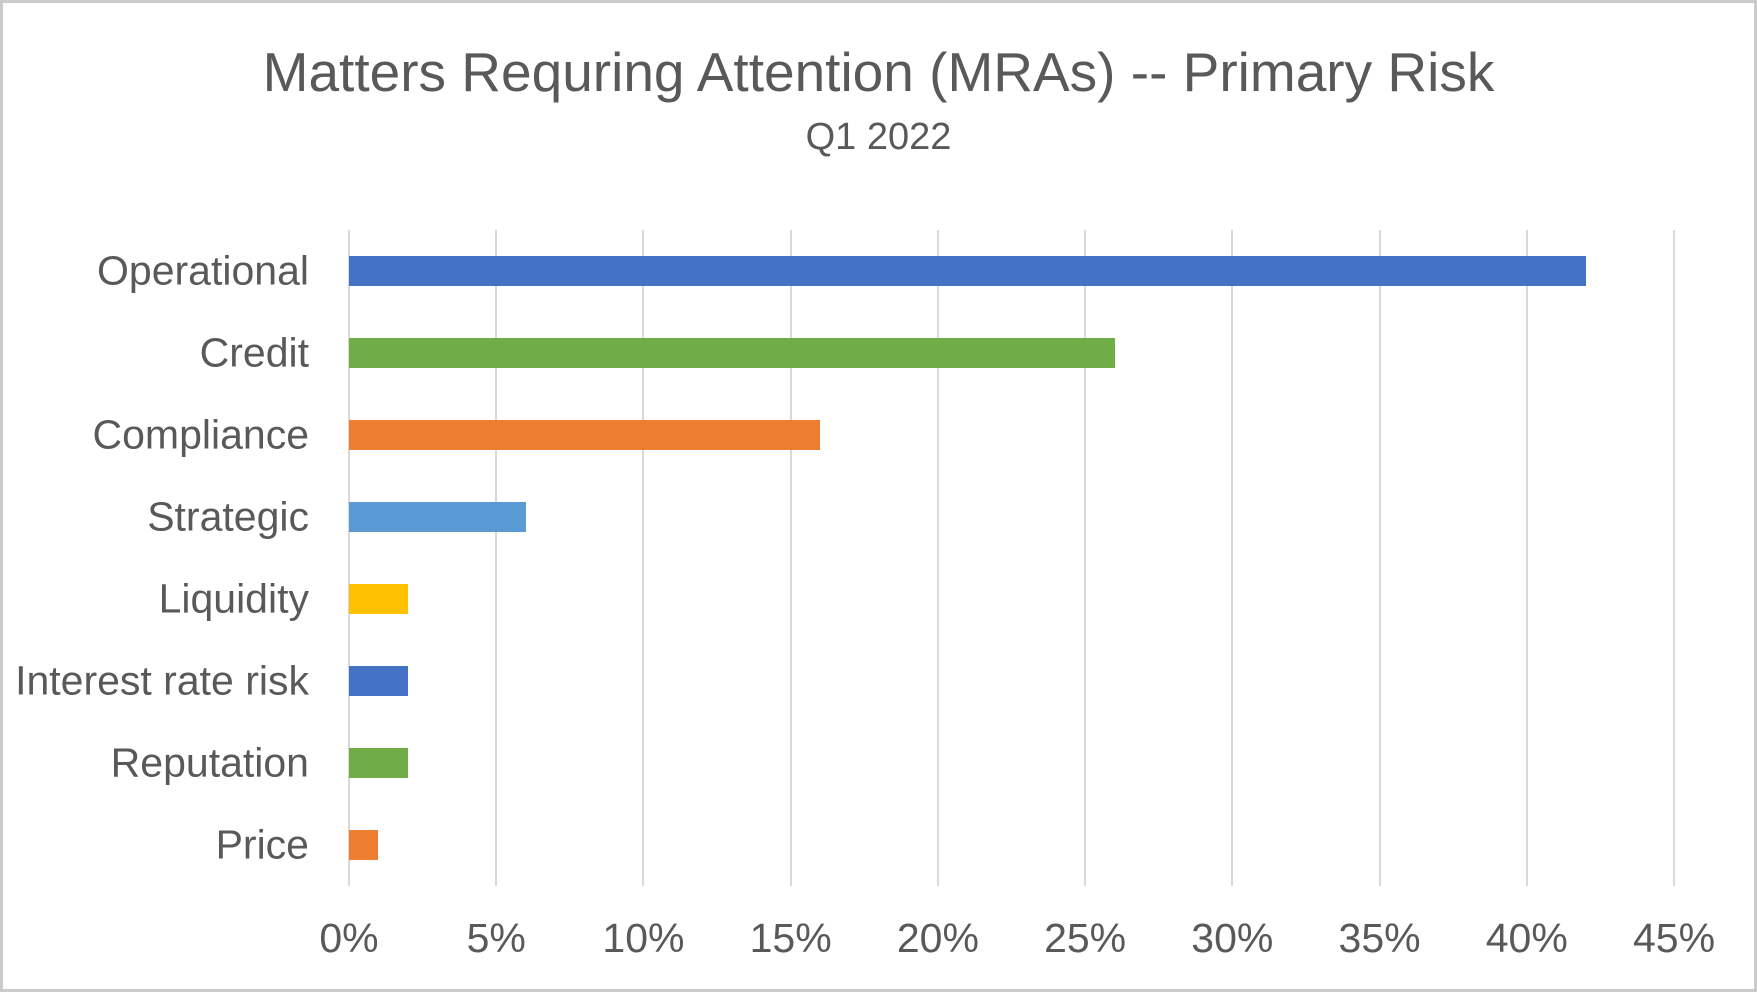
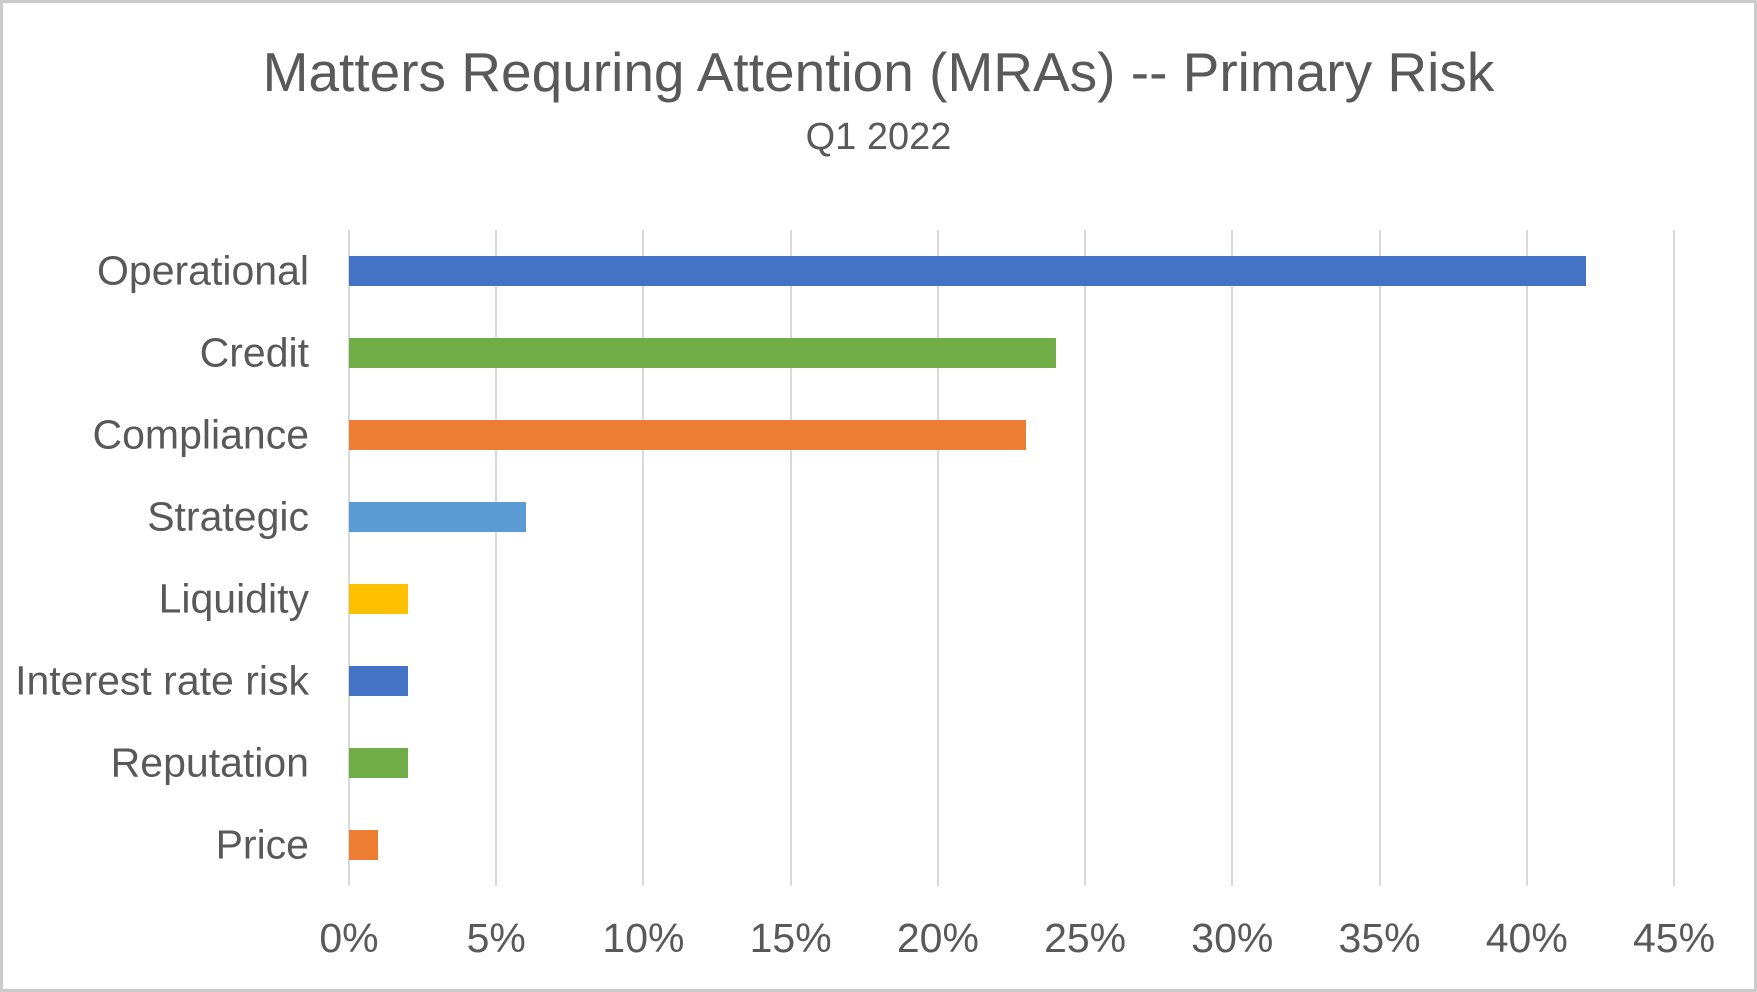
Credit: 26% -> 24%
Compliance: 16% -> 23%
